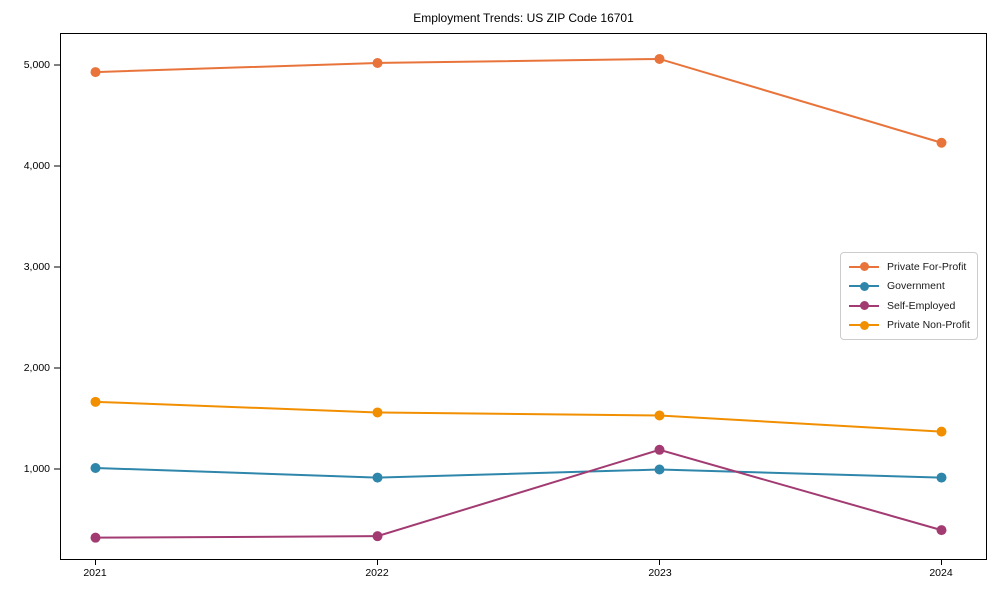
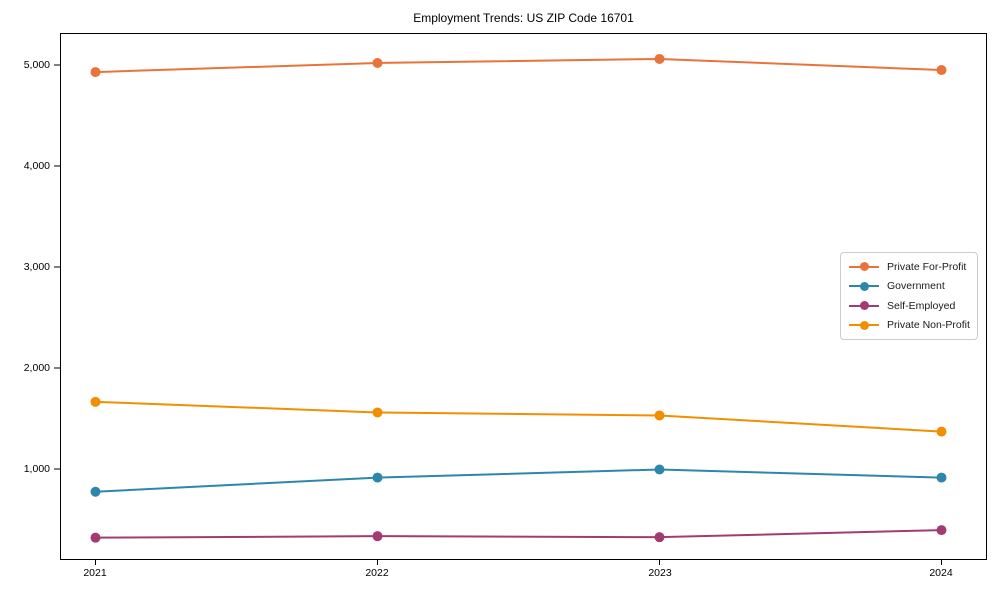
Government/2021: 1010 -> 780
Self-Employed/2023: 1190 -> 320
Private For-Profit/2024: 4230 -> 4950
